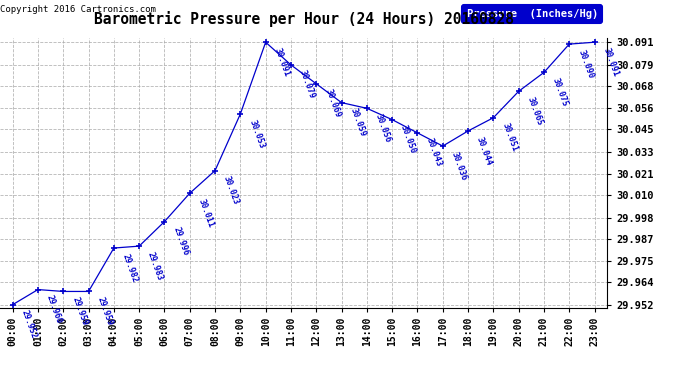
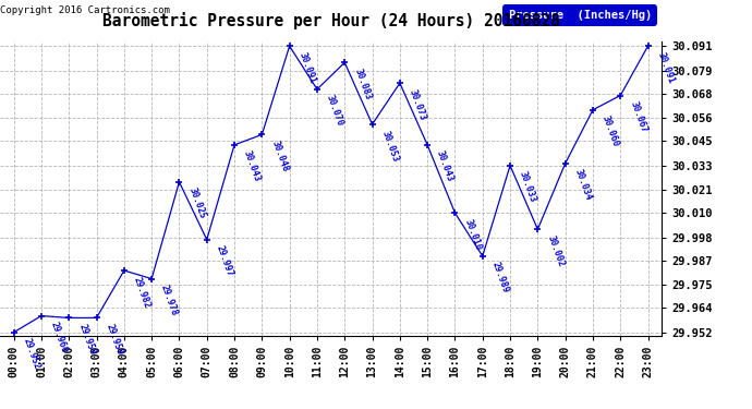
05:00: 29.983 -> 29.978
06:00: 29.996 -> 30.025
07:00: 30.011 -> 29.997
08:00: 30.023 -> 30.043
09:00: 30.053 -> 30.048
11:00: 30.079 -> 30.070
12:00: 30.069 -> 30.083
13:00: 30.059 -> 30.053
14:00: 30.056 -> 30.073
15:00: 30.050 -> 30.043
16:00: 30.043 -> 30.010
17:00: 30.036 -> 29.989
18:00: 30.044 -> 30.033
19:00: 30.051 -> 30.002
20:00: 30.065 -> 30.034
21:00: 30.075 -> 30.060
22:00: 30.090 -> 30.067
